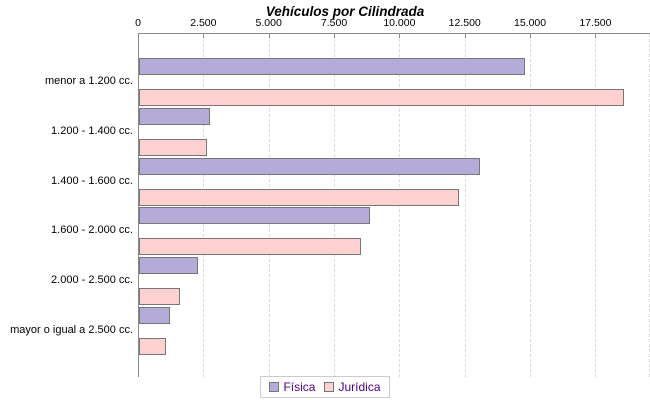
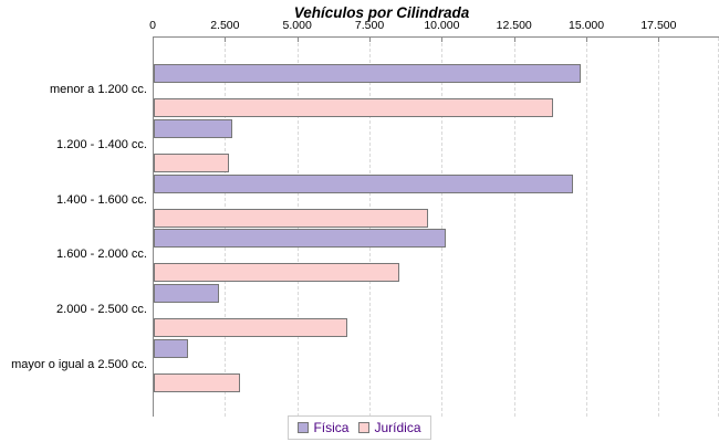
Jurídica/menor a 1.200 cc.: 18600 -> 13800
Física/1.400 - 1.600 cc.: 13000 -> 14500
Jurídica/1.400 - 1.600 cc.: 12200 -> 9500
Física/1.600 - 2.000 cc.: 8800 -> 10100
Jurídica/2.000 - 2.500 cc.: 1600 -> 6700
Jurídica/mayor o igual a 2.500 cc.: 1000 -> 3000
